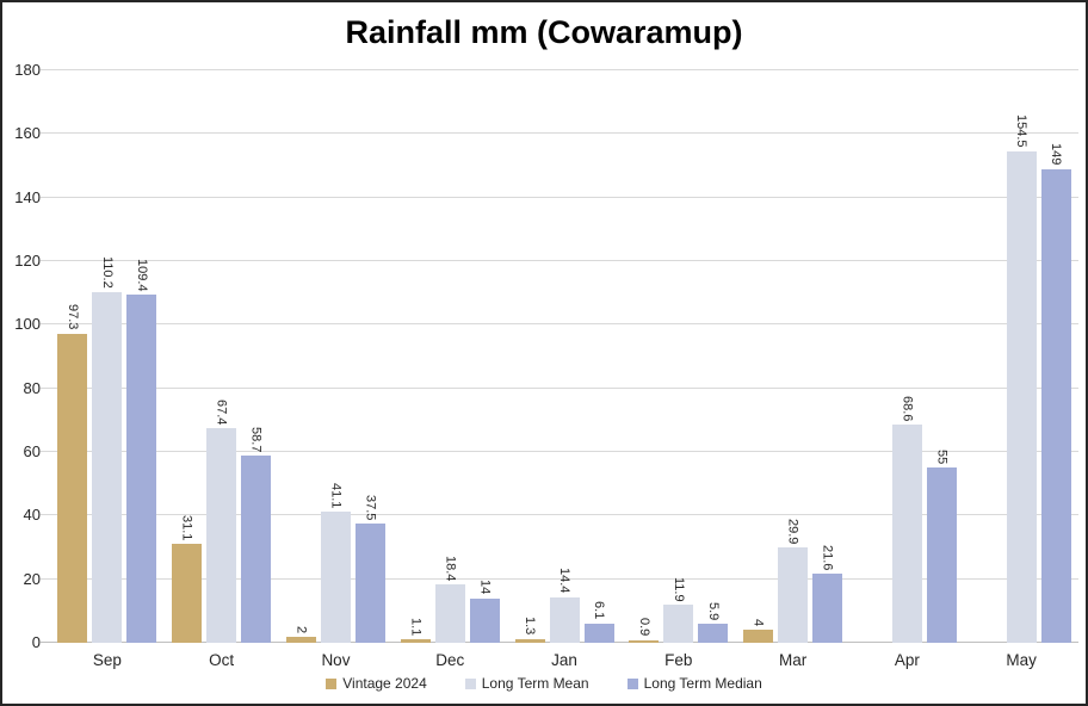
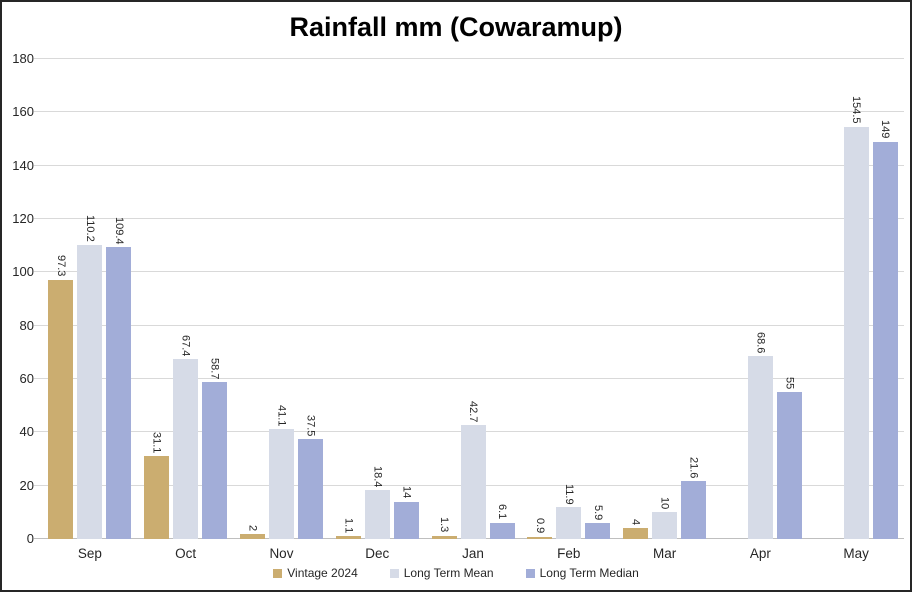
Long Term Mean/Jan: 14.4 -> 42.7
Long Term Mean/Mar: 29.9 -> 10
